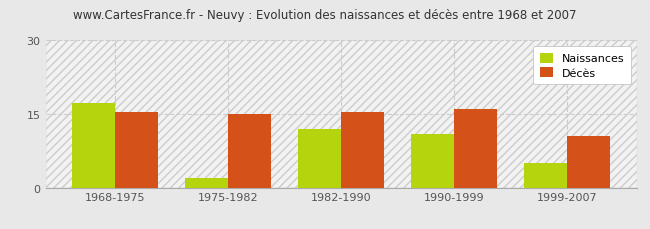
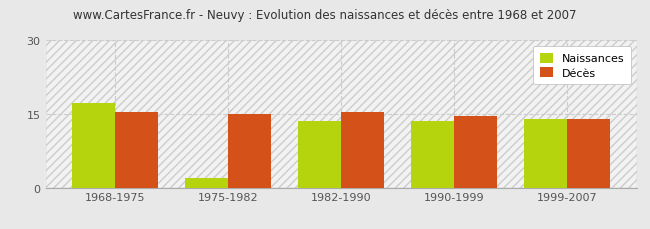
Naissances/1982-1990: 12.0 -> 13.5
Naissances/1990-1999: 11.0 -> 13.5
Décès/1990-1999: 16.0 -> 14.5
Naissances/1999-2007: 5.0 -> 14.0
Décès/1999-2007: 10.5 -> 14.0
